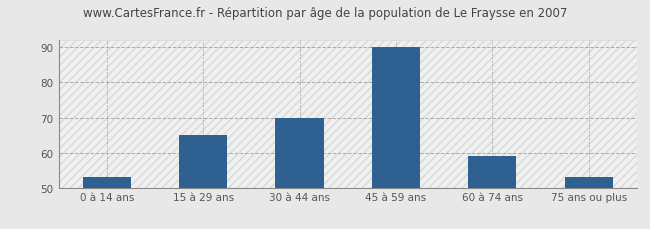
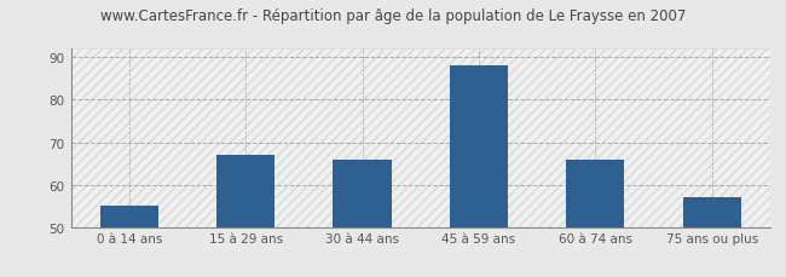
0 à 14 ans: 53 -> 55
15 à 29 ans: 65 -> 67
30 à 44 ans: 70 -> 66
45 à 59 ans: 90 -> 88
60 à 74 ans: 59 -> 66
75 ans ou plus: 53 -> 57
